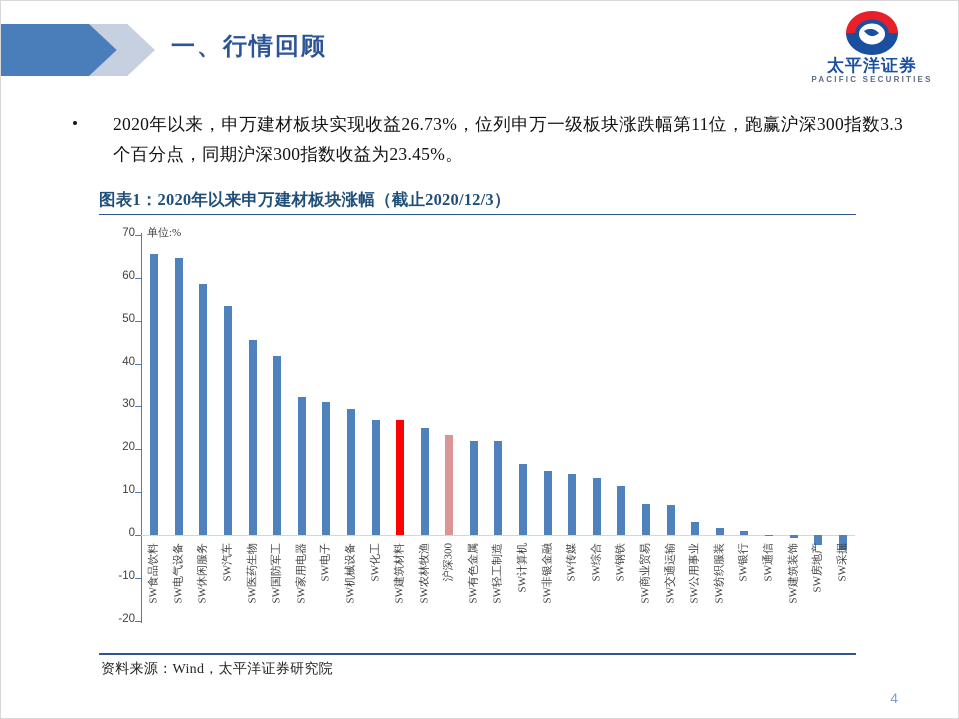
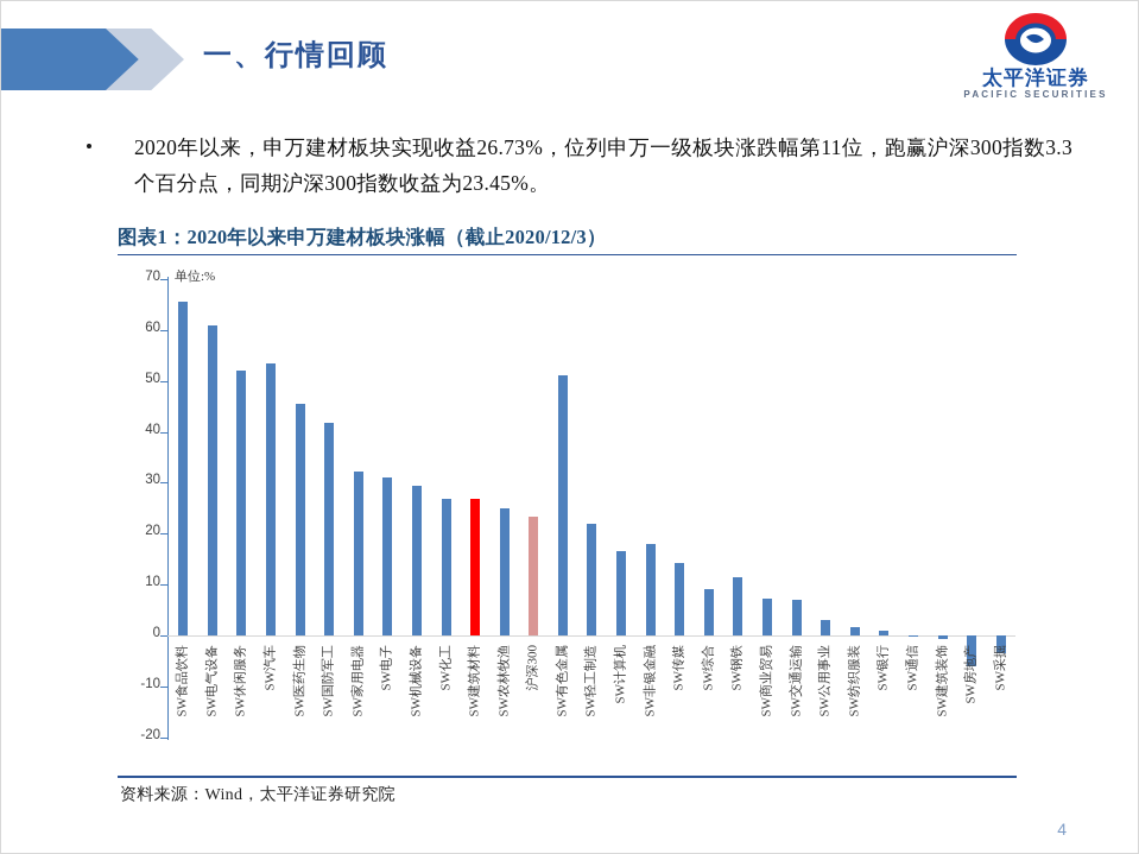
SW电气设备: 65 -> 61
SW休闲服务: 59 -> 52
SW有色金属: 22 -> 51
SW非银金融: 15 -> 18
SW综合: 13 -> 9
SW房地产: -2 -> -6
